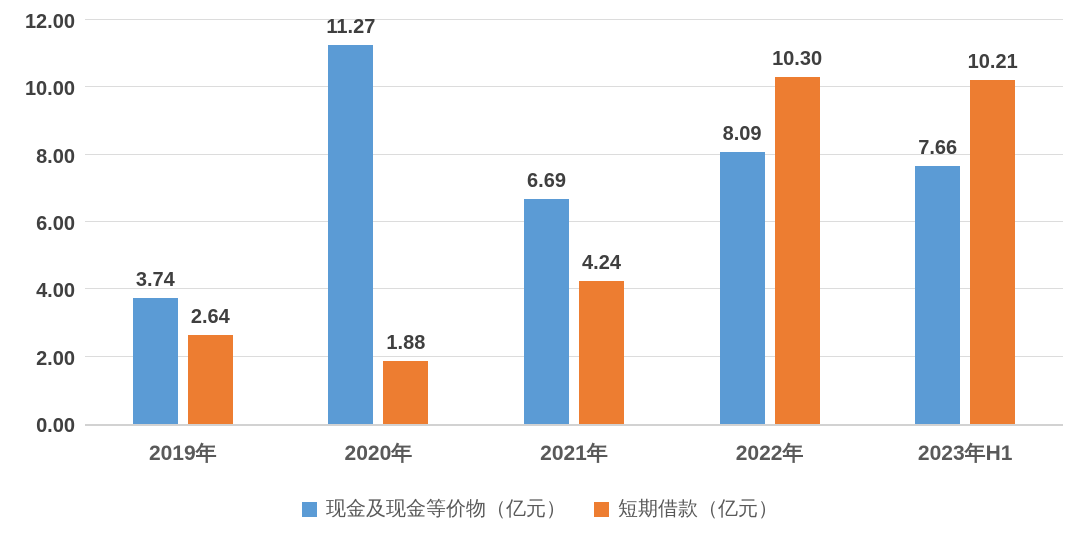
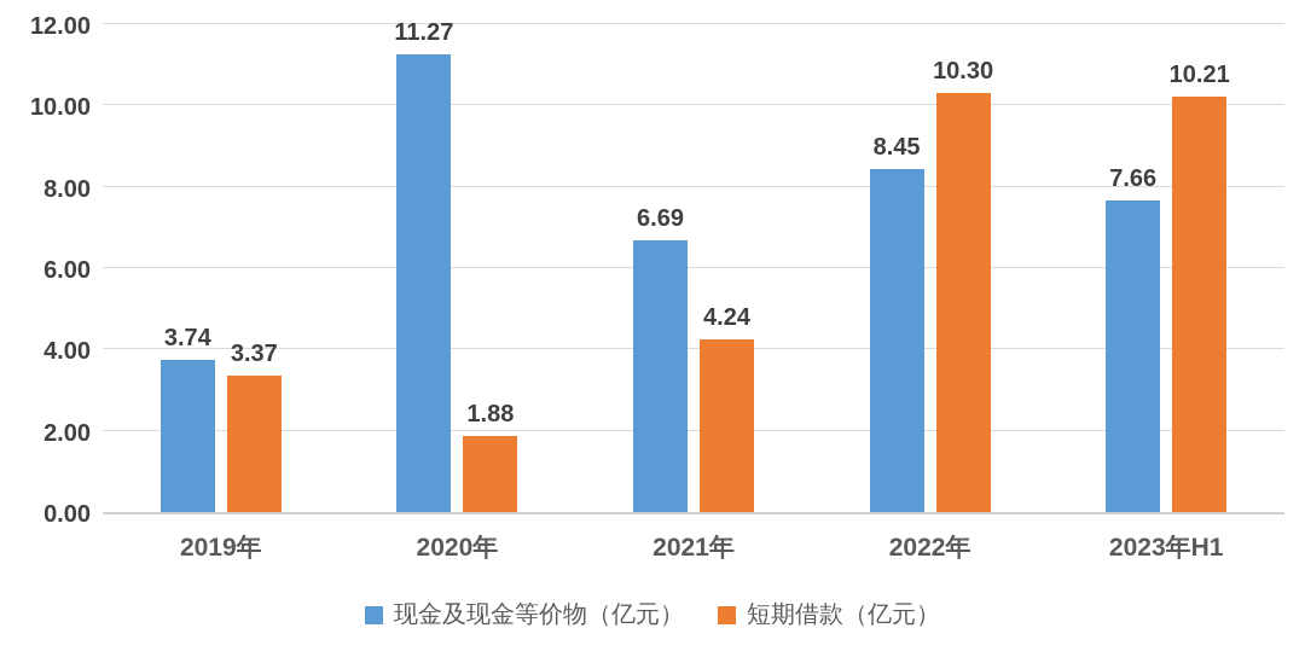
短期借款（亿元）/2019年: 2.64 -> 3.37
现金及现金等价物（亿元）/2022年: 8.09 -> 8.45
